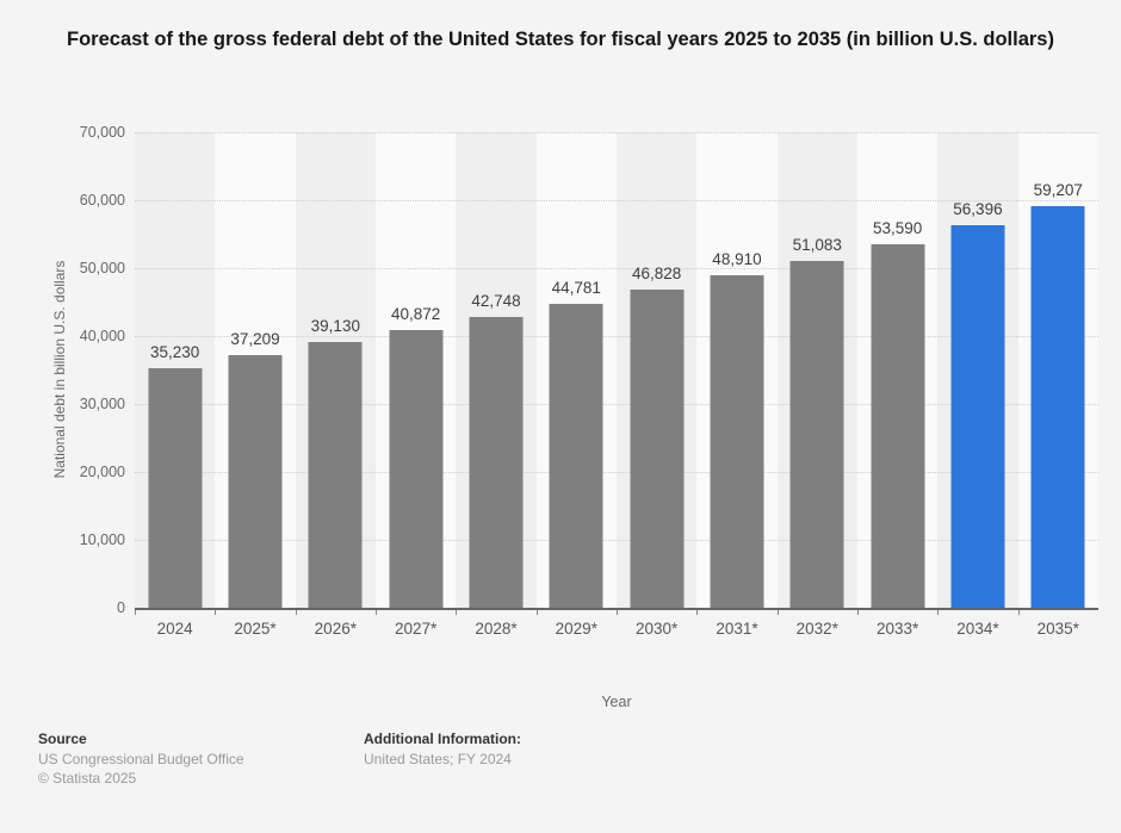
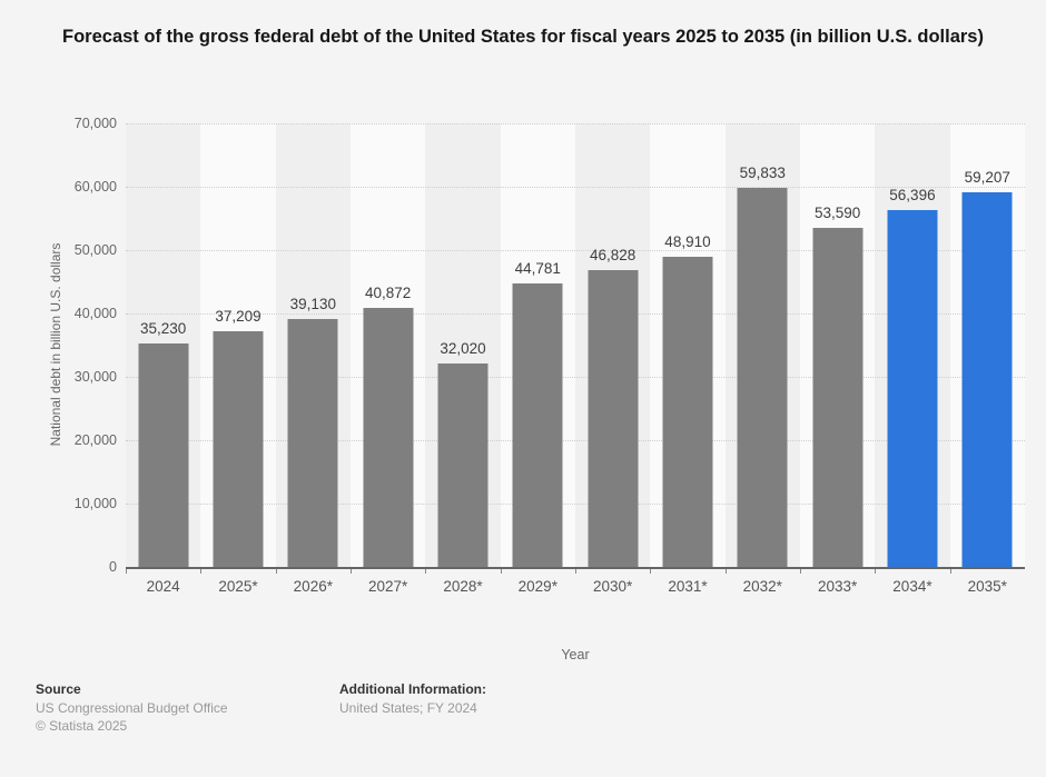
2028*: 42,748 -> 32,020
2032*: 51,083 -> 59,833
